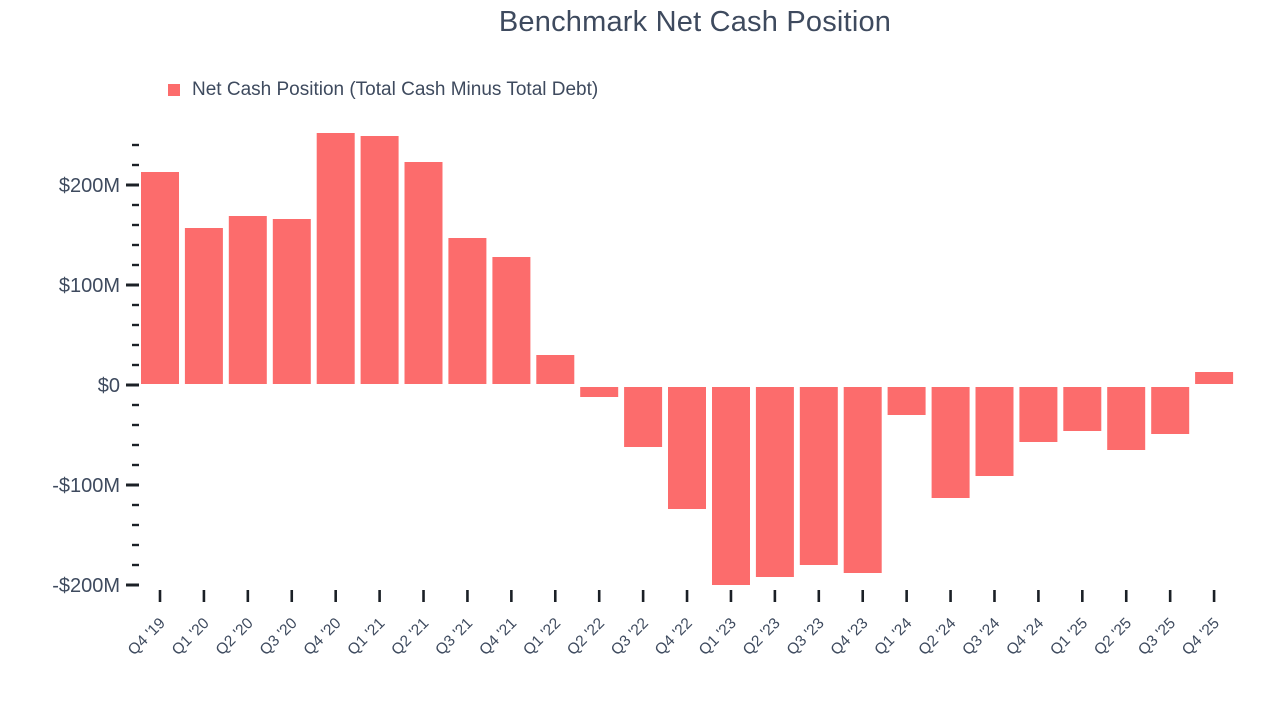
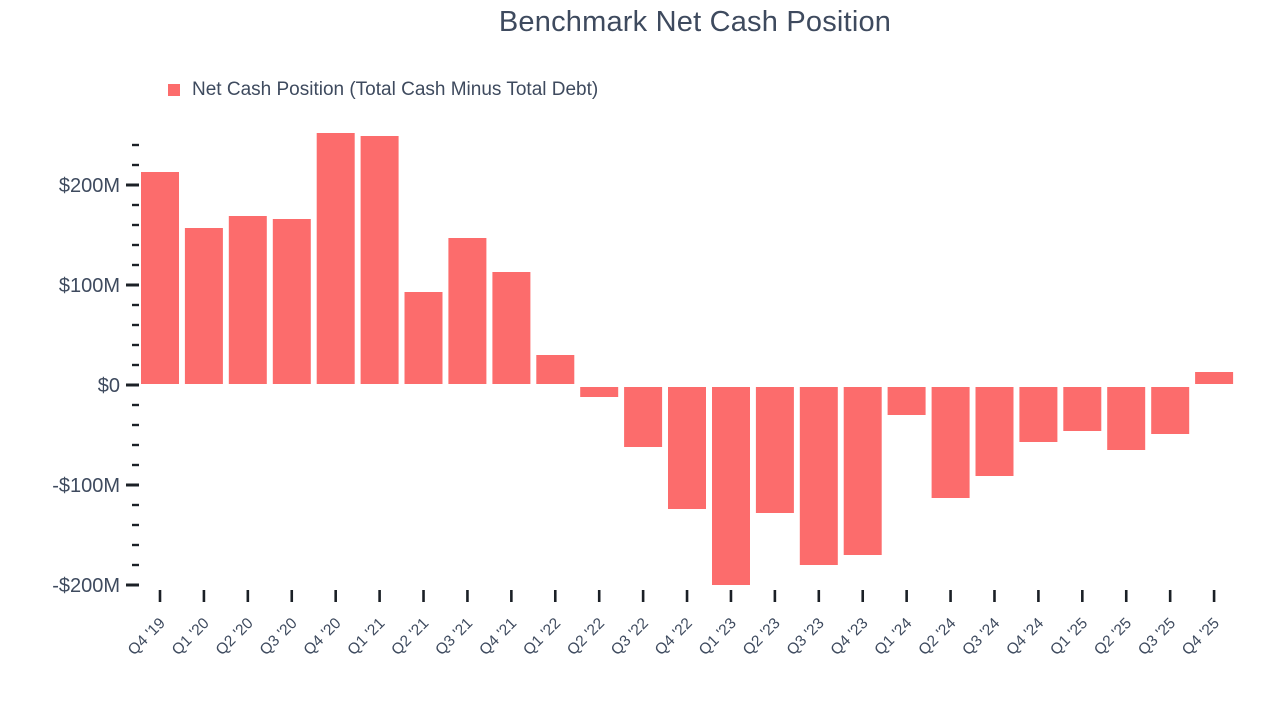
Q2 '21: $223M -> $93M
Q4 '21: $128M -> $113M
Q2 '23: -$192M -> -$128M
Q4 '23: -$188M -> -$170M
